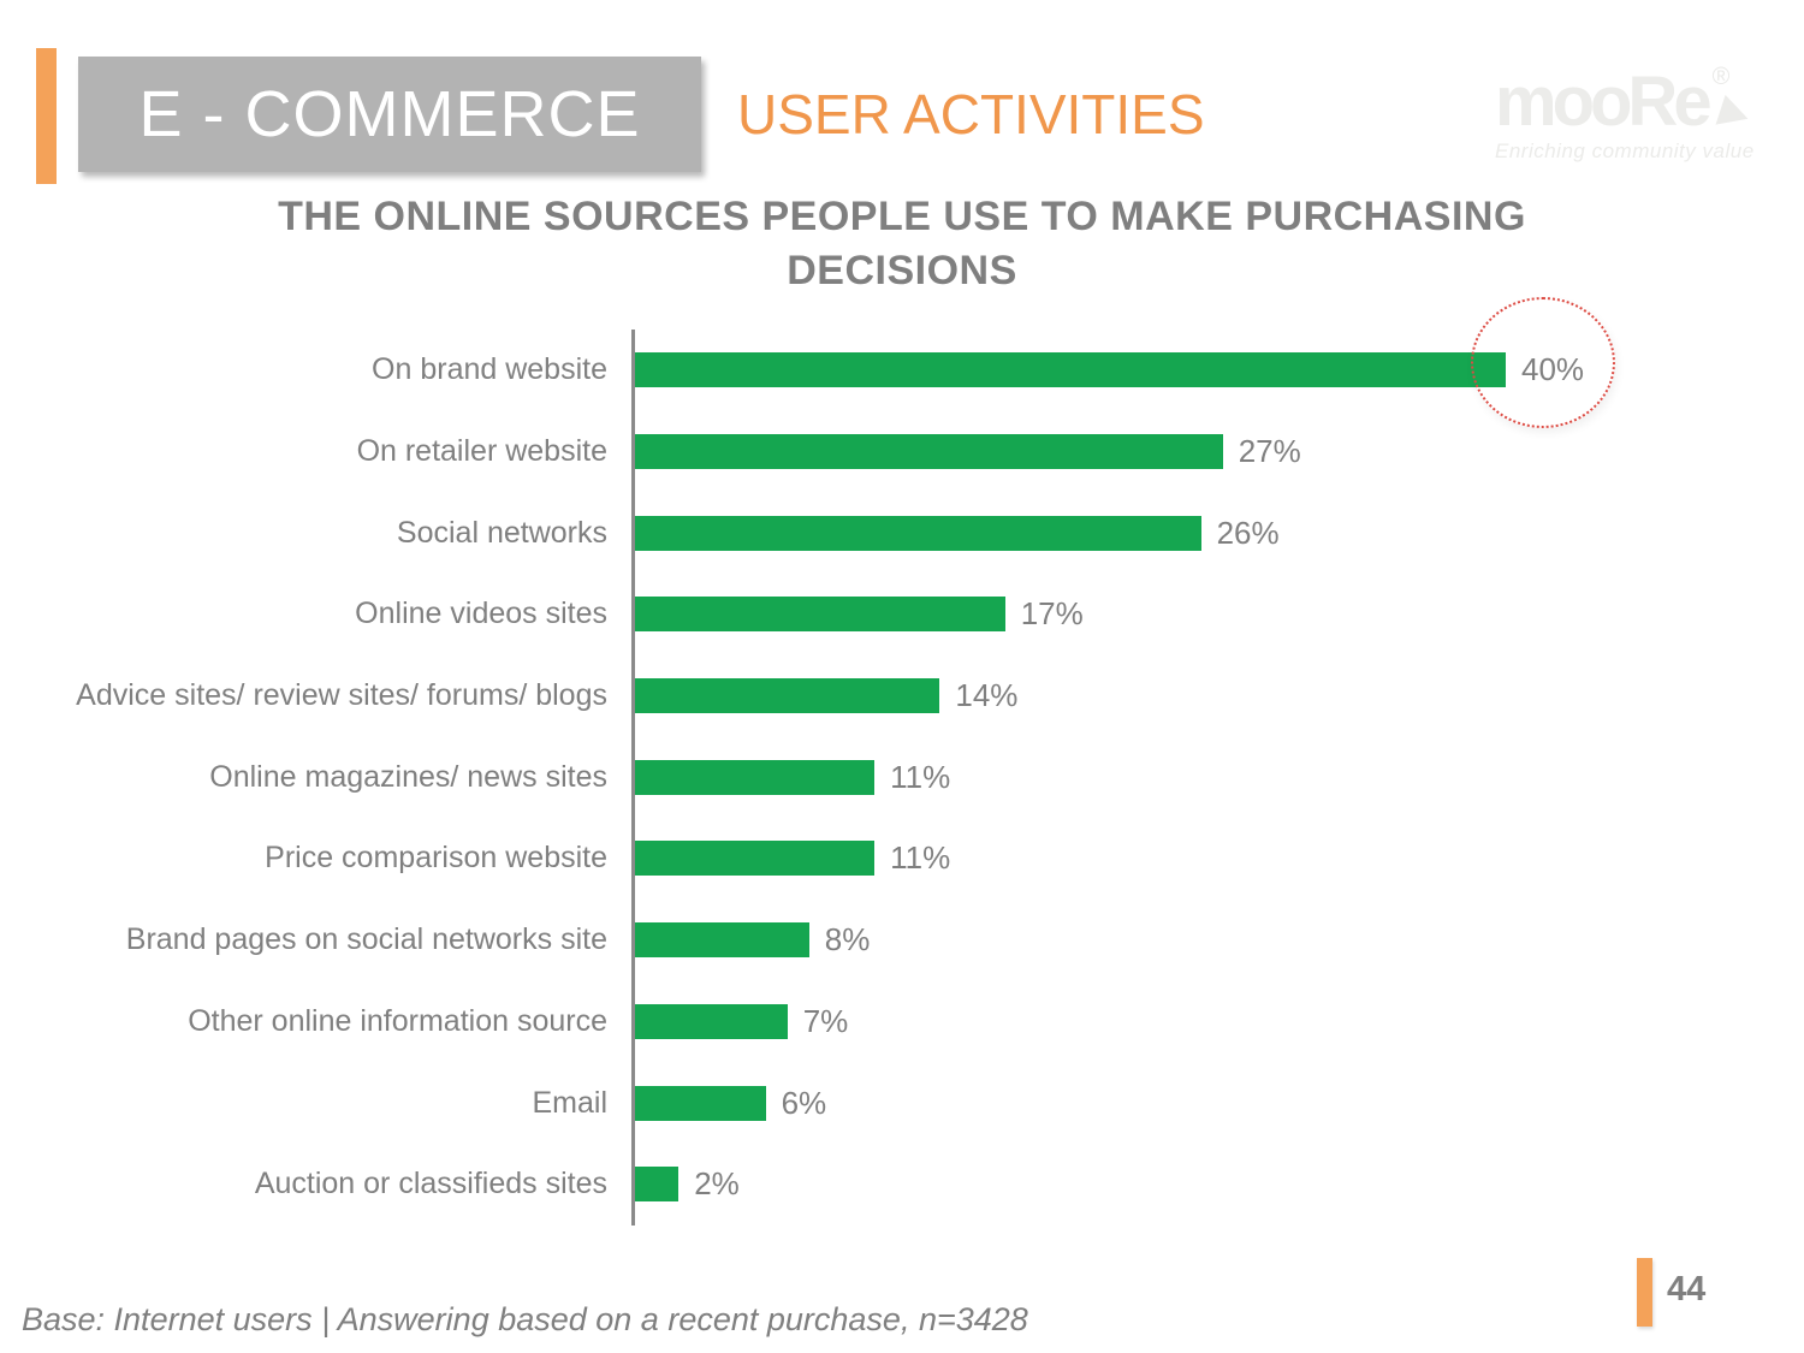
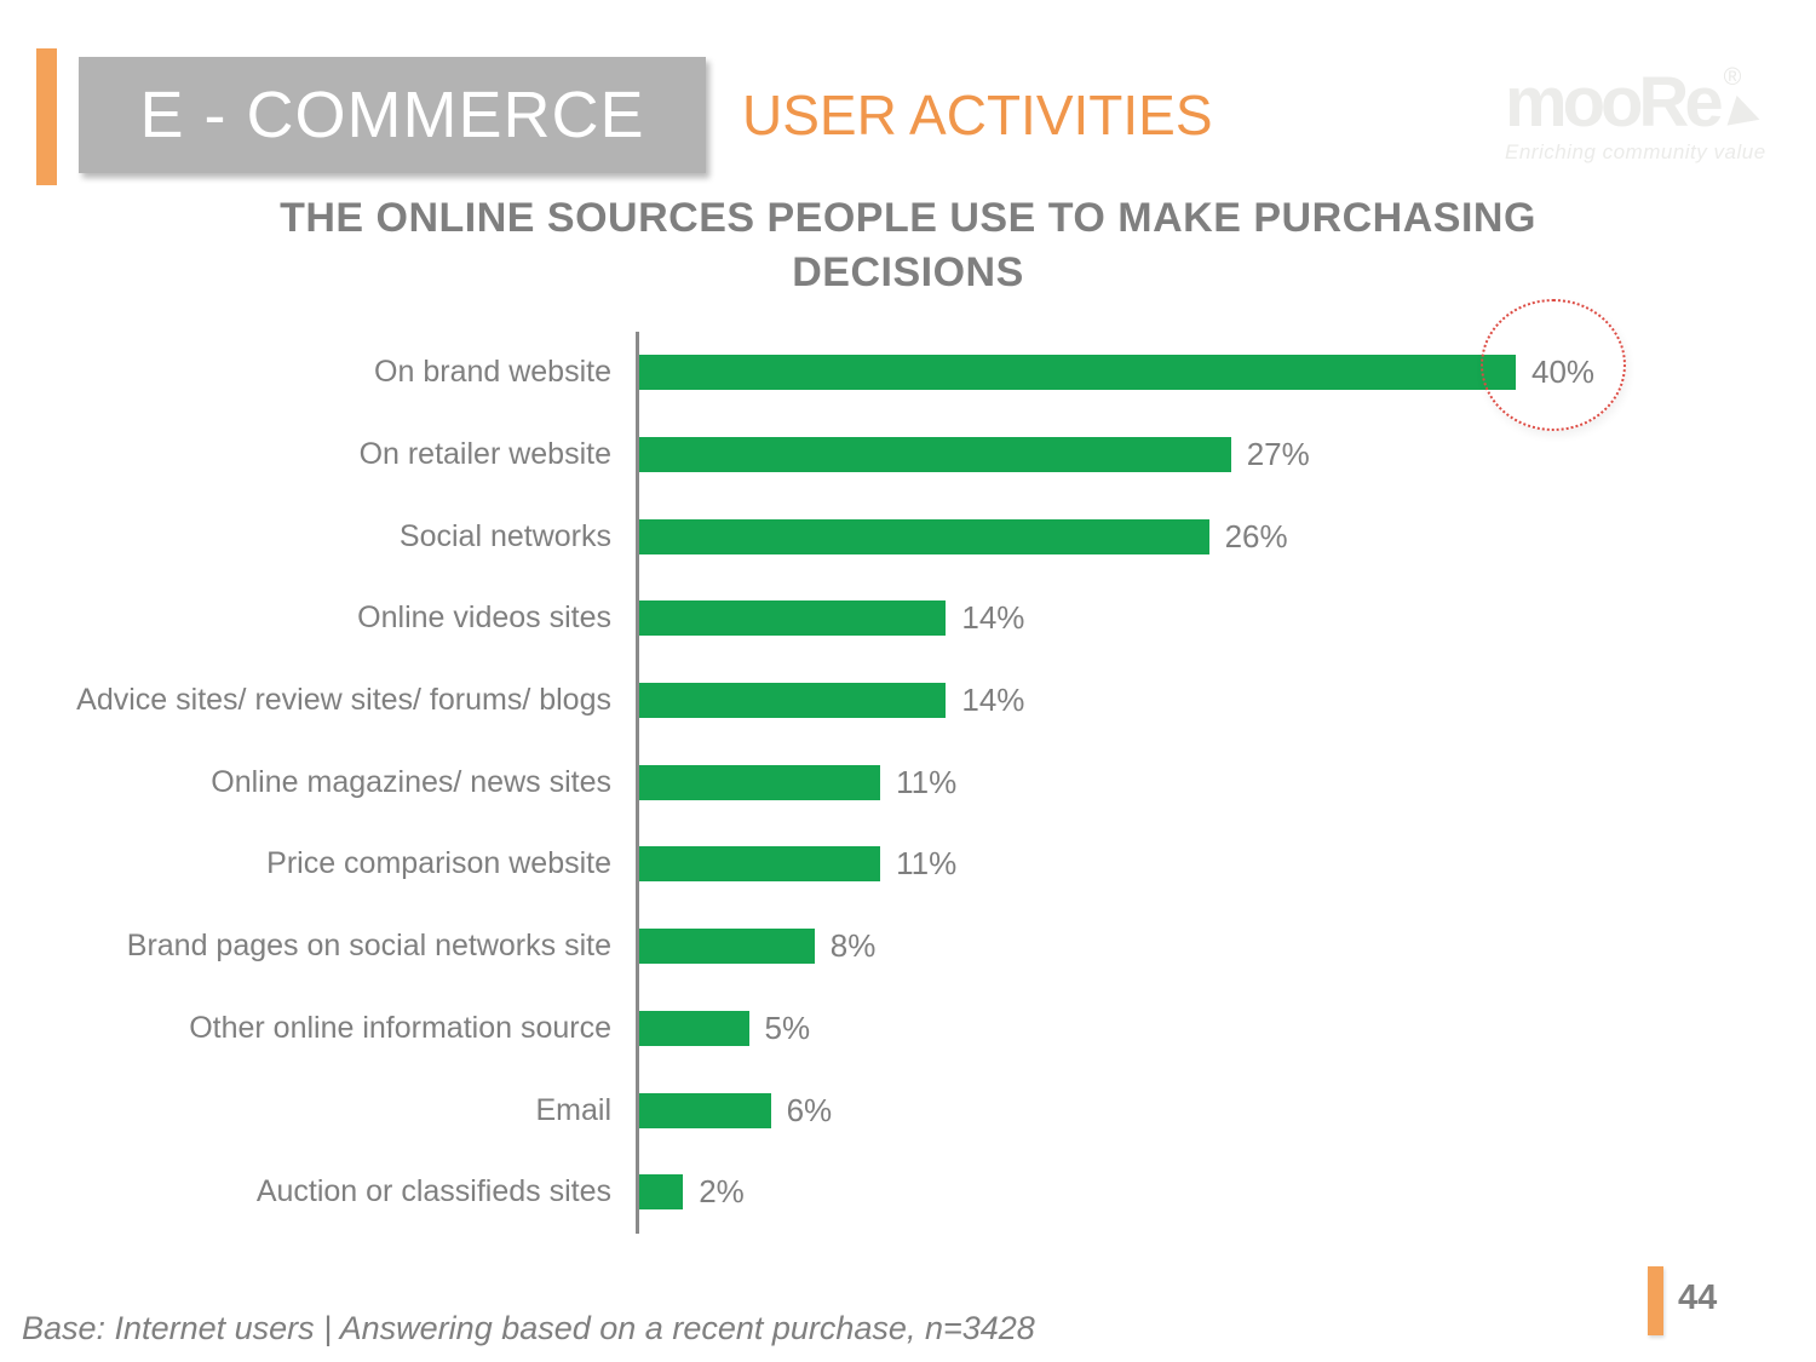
Online videos sites: 17% -> 14%
Other online information source: 7% -> 5%
